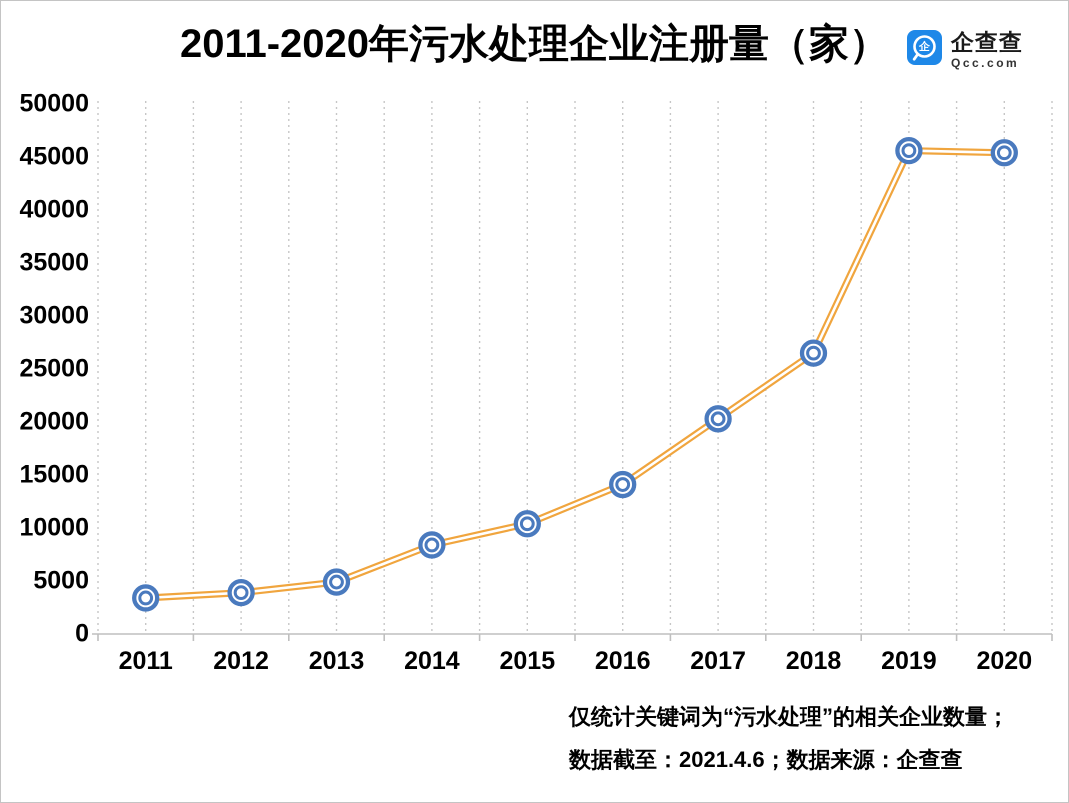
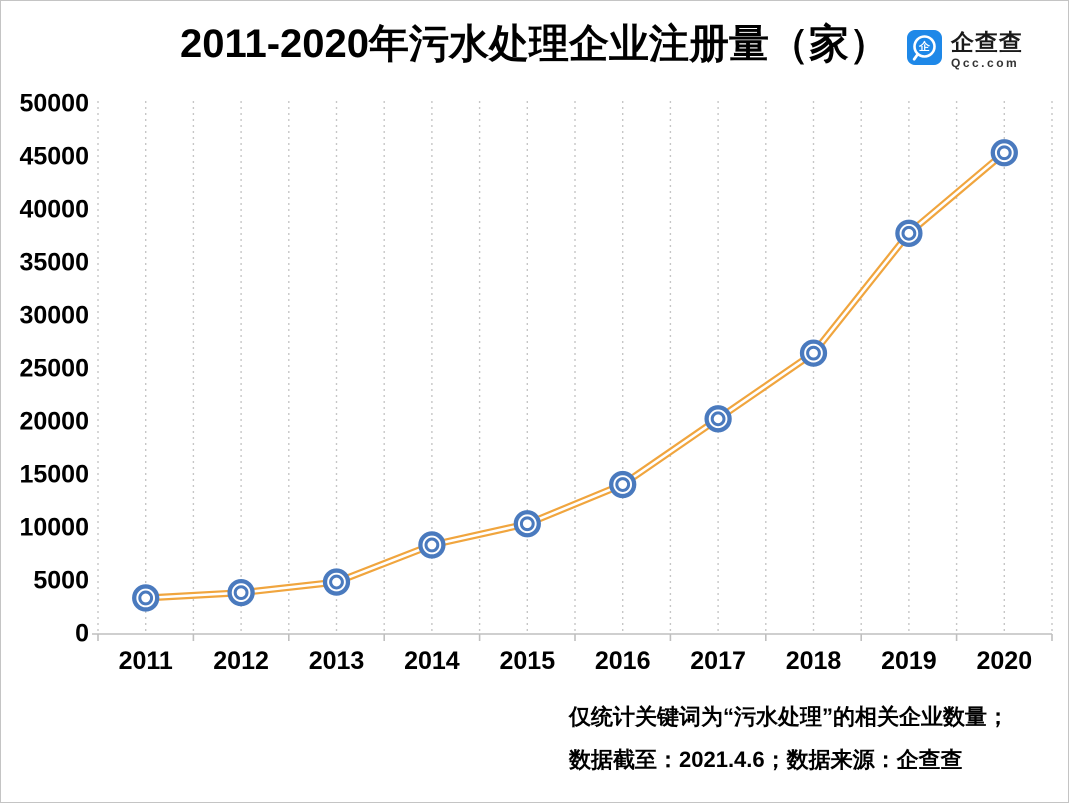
2019: 45600 -> 37800
